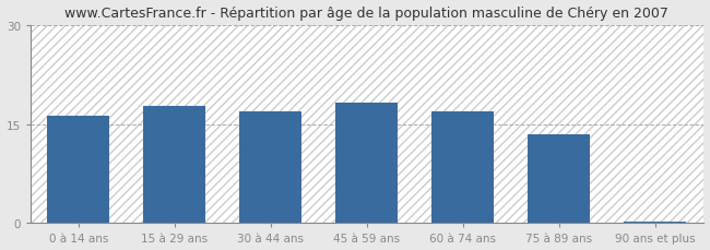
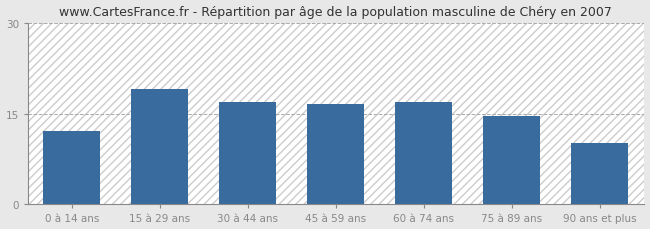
0 à 14 ans: 16.2 -> 12.2
15 à 29 ans: 17.8 -> 19.0
45 à 59 ans: 18.3 -> 16.6
75 à 89 ans: 13.5 -> 14.6
90 ans et plus: 0.3 -> 10.2
